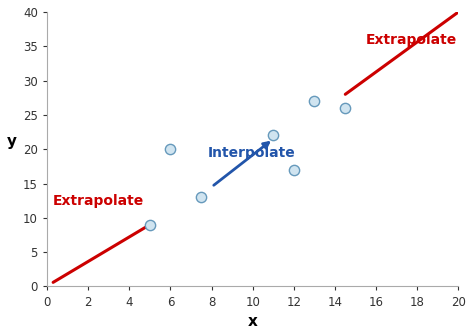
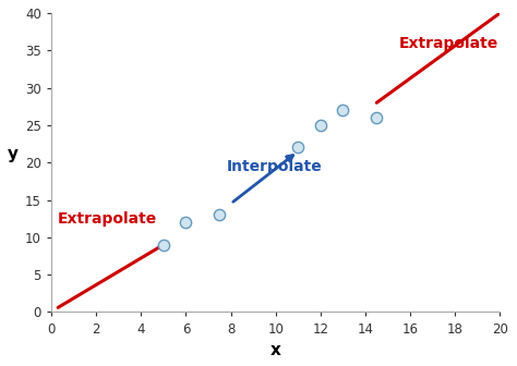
6: 20 -> 12
12: 17 -> 25
